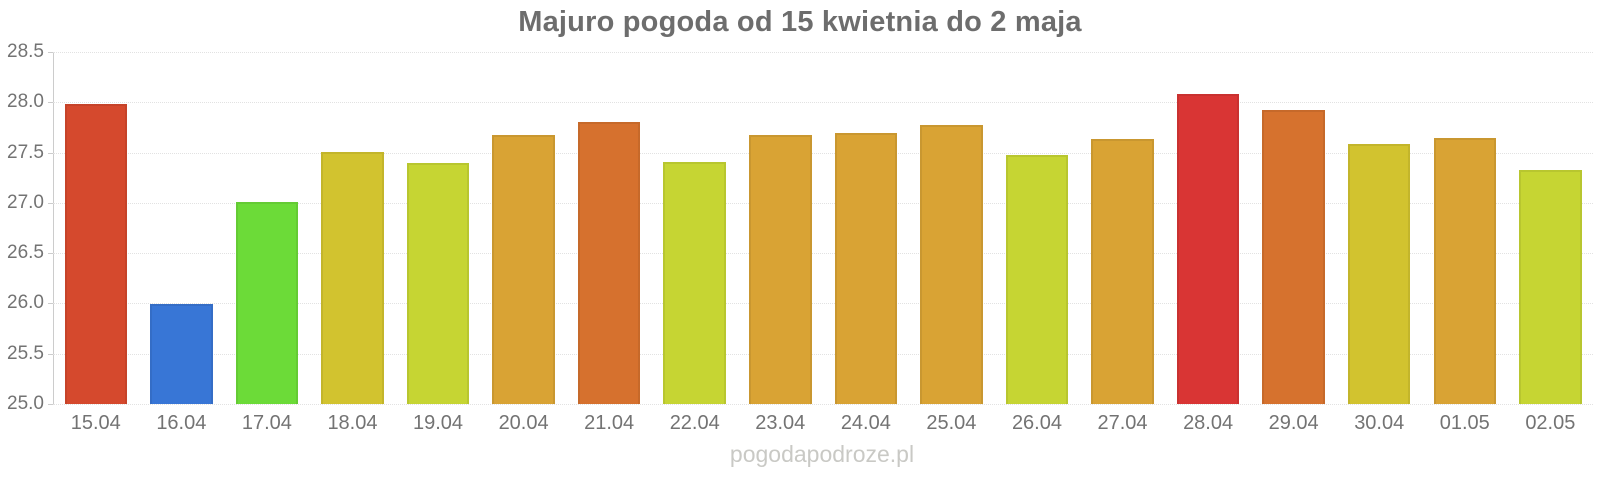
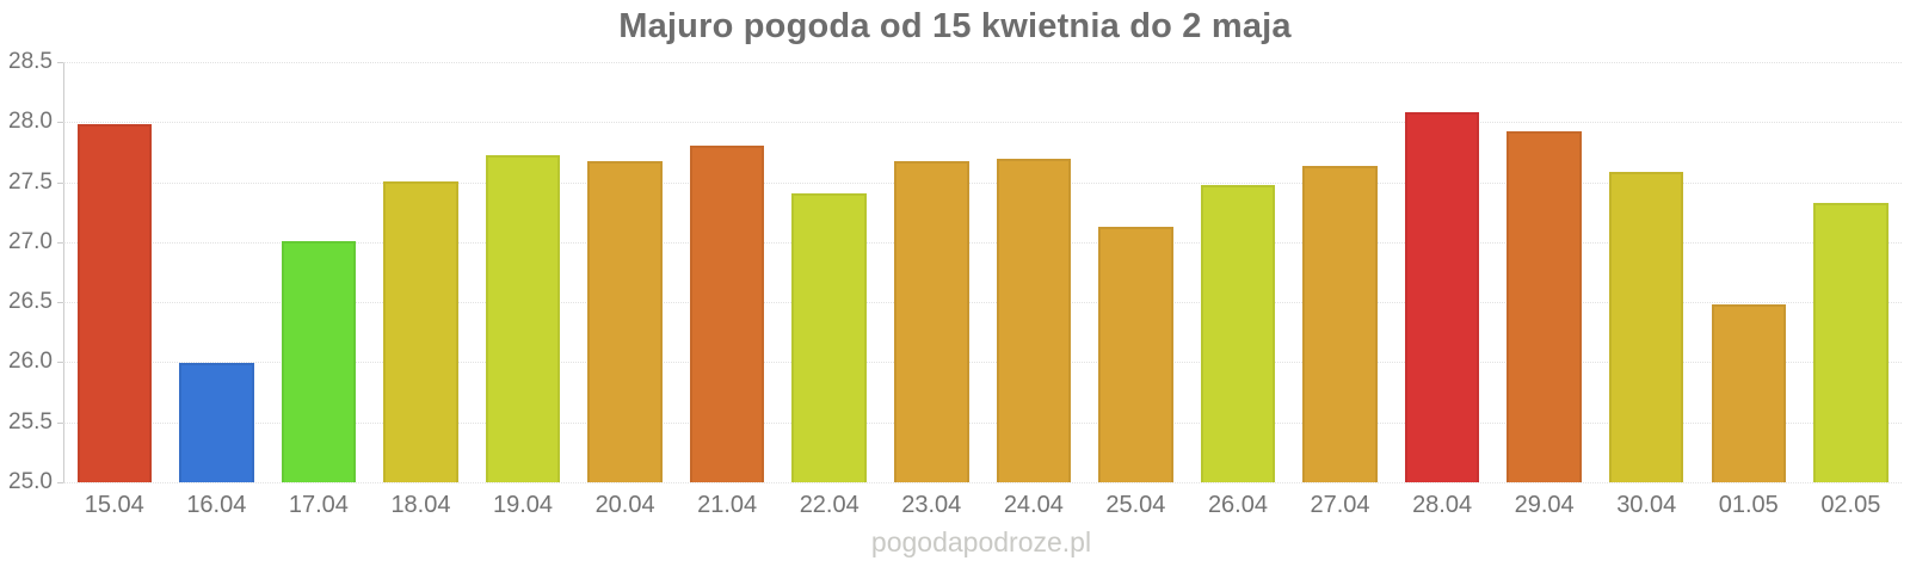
19.04: 27.40 -> 27.72
25.04: 27.77 -> 27.13
01.05: 27.65 -> 26.48
